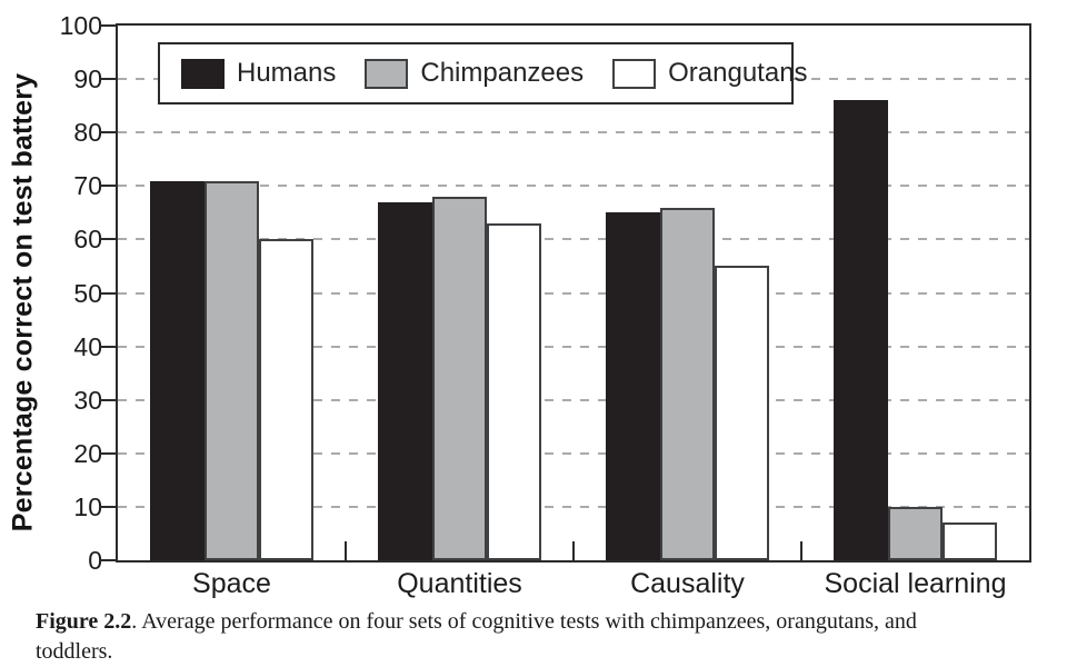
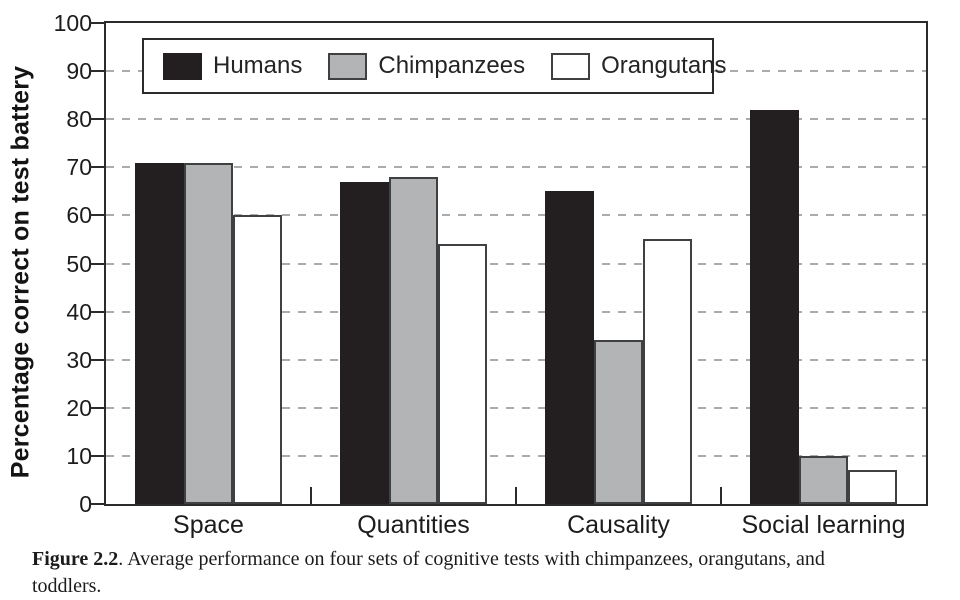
Orangutans/Quantities: 63 -> 54
Chimpanzees/Causality: 66 -> 34
Humans/Social learning: 86 -> 82
